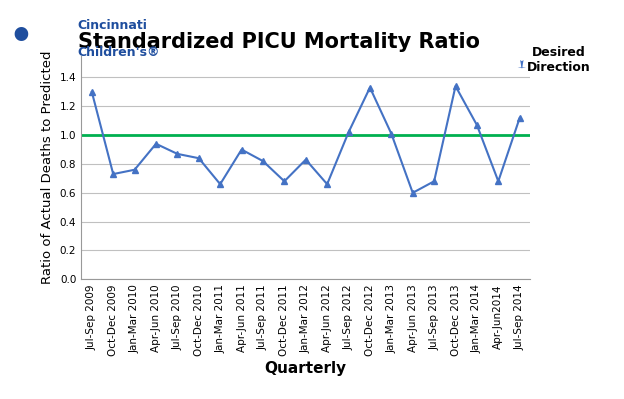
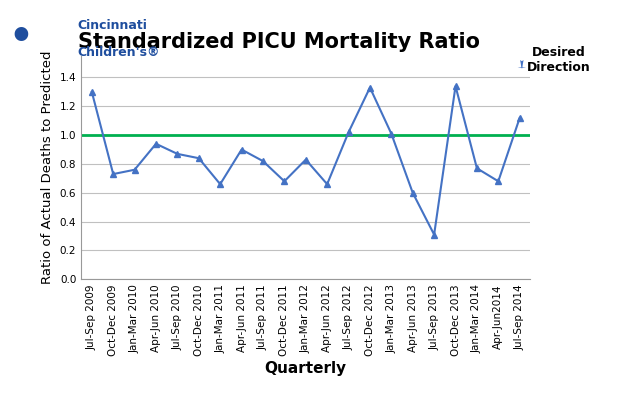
Jul-Sep 2013: 0.68 -> 0.31
Jan-Mar 2014: 1.07 -> 0.77
